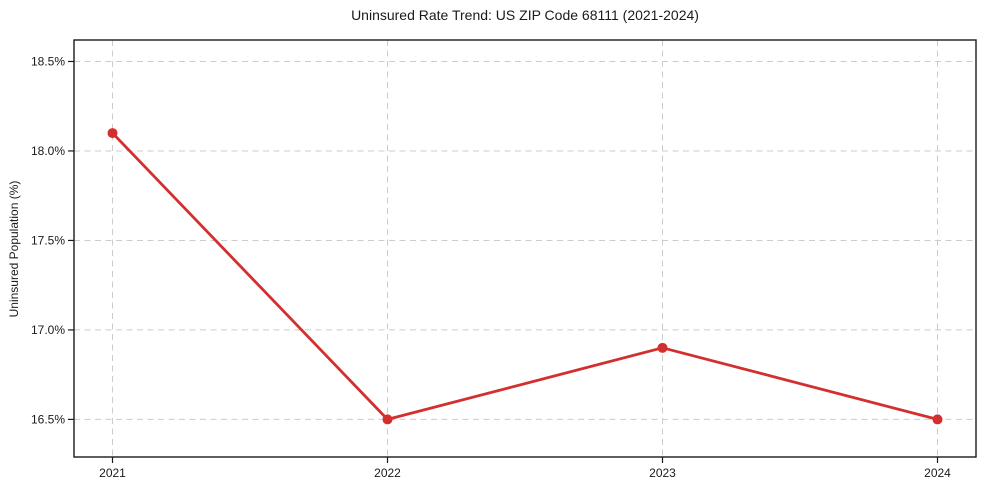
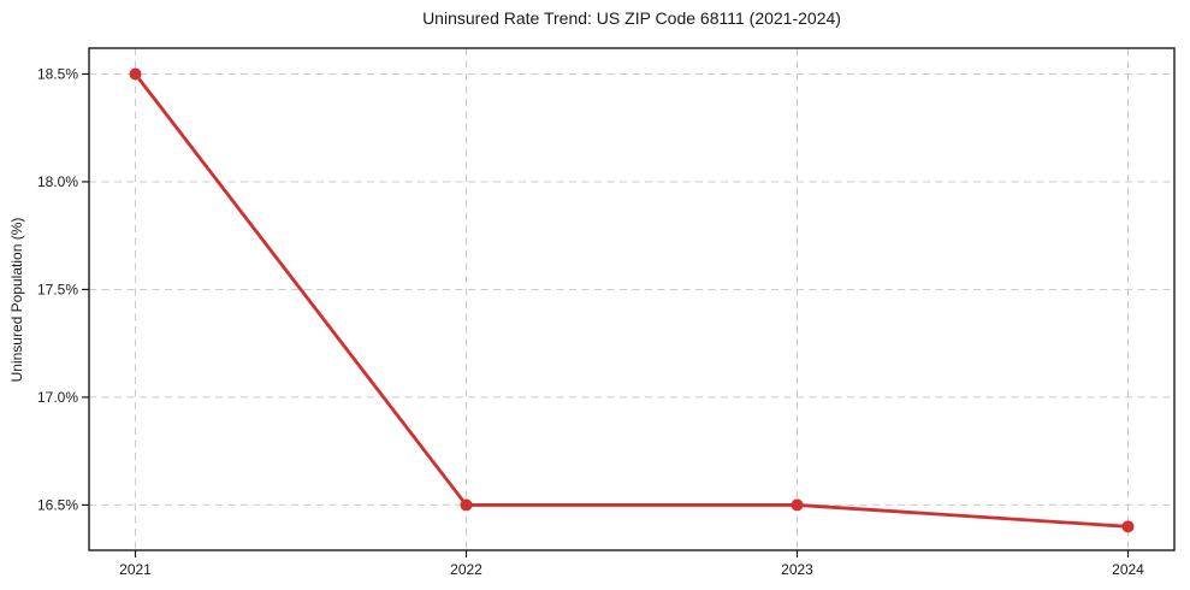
2021: 18.1% -> 18.5%
2023: 16.9% -> 16.5%
2024: 16.5% -> 16.4%
